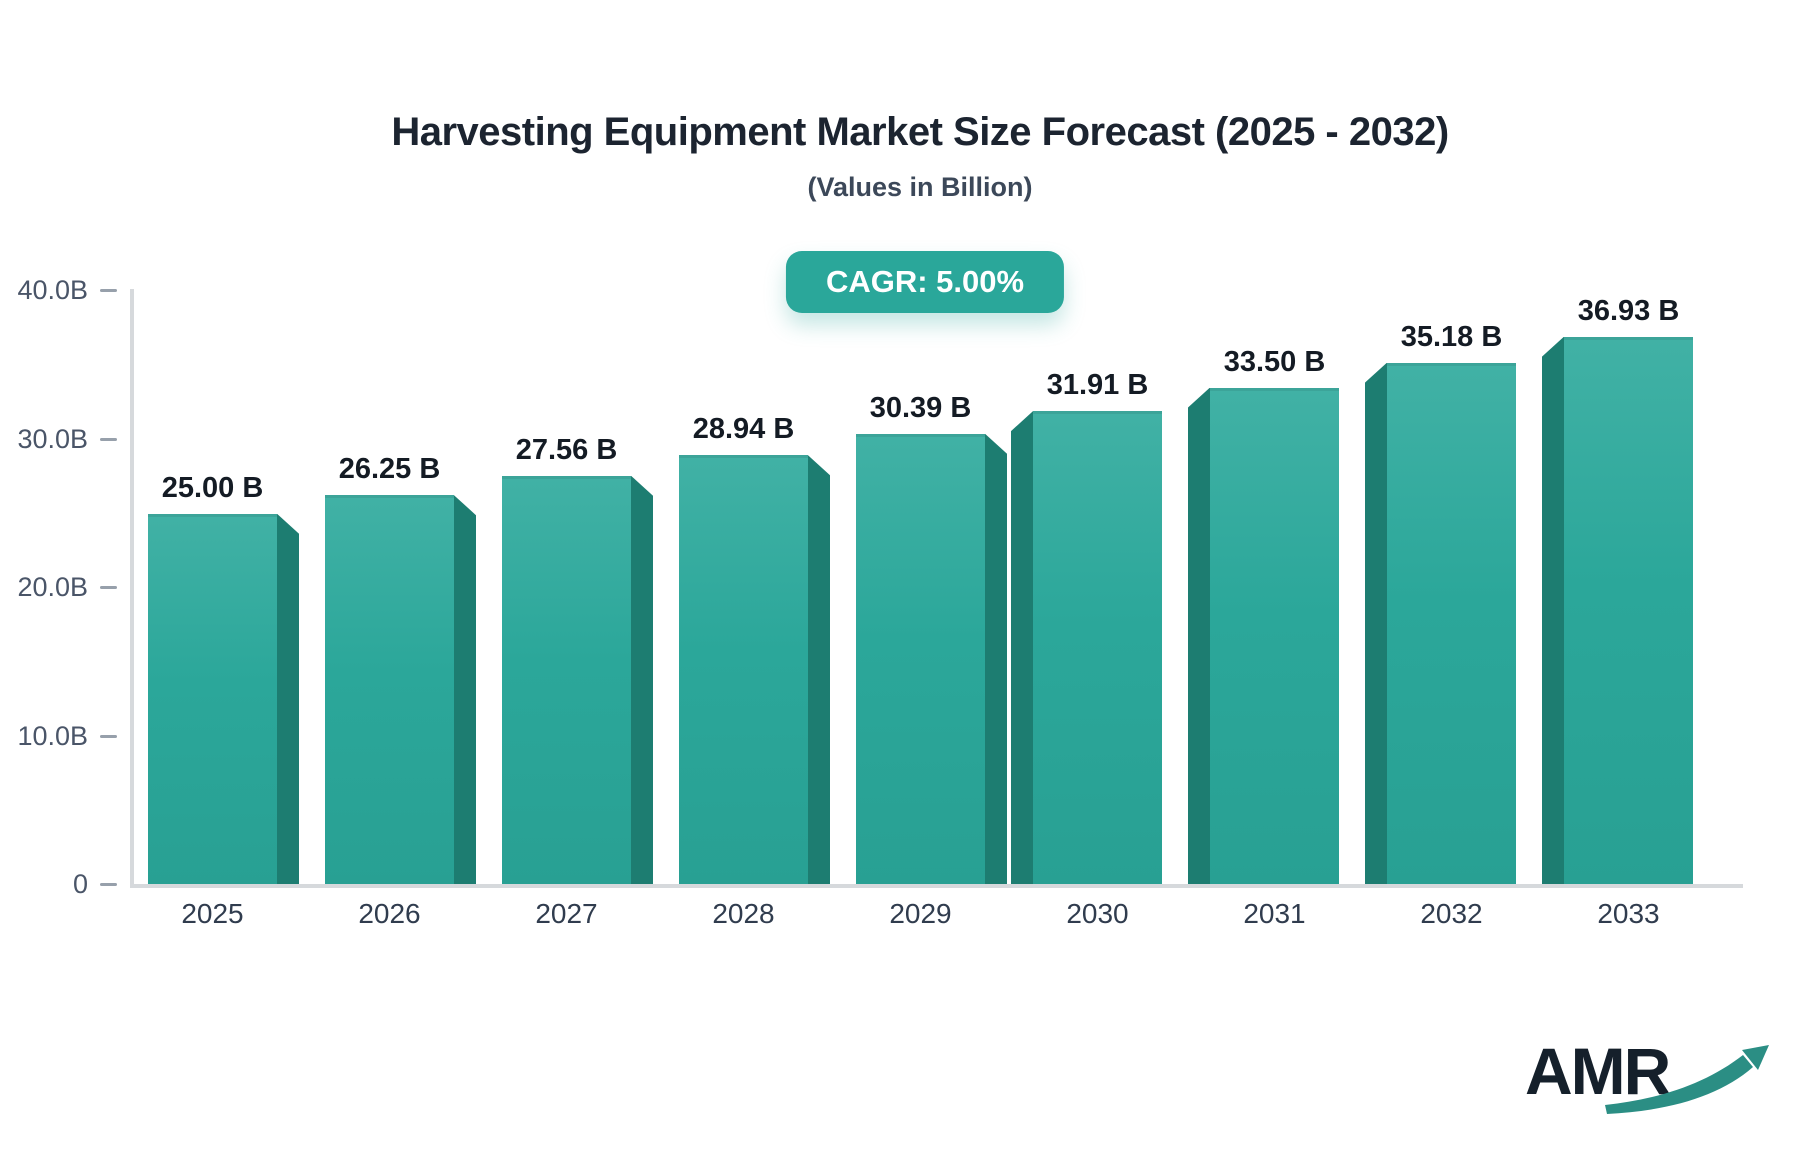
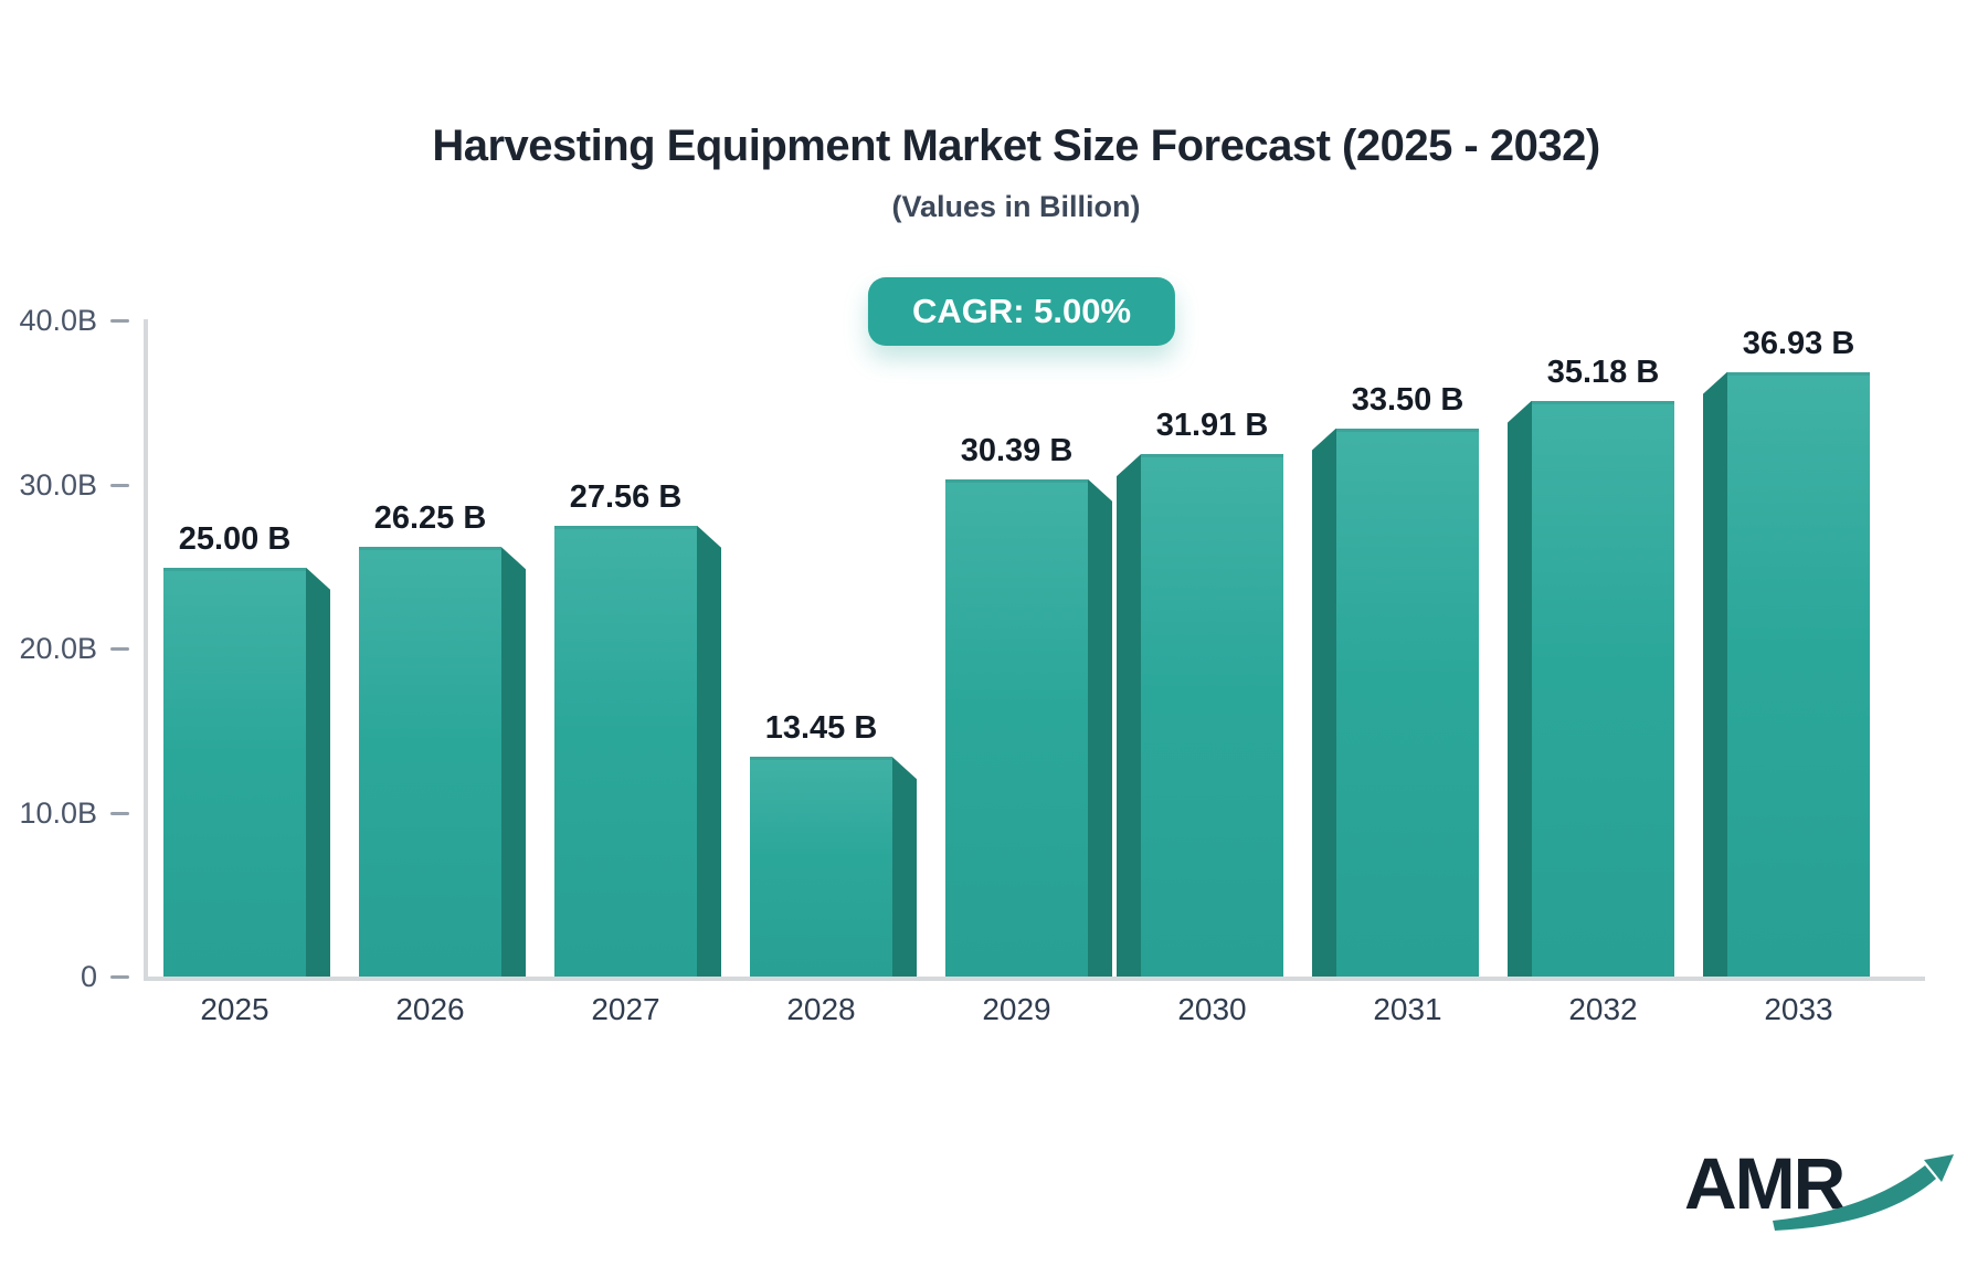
2028: 28.94 -> 13.45
